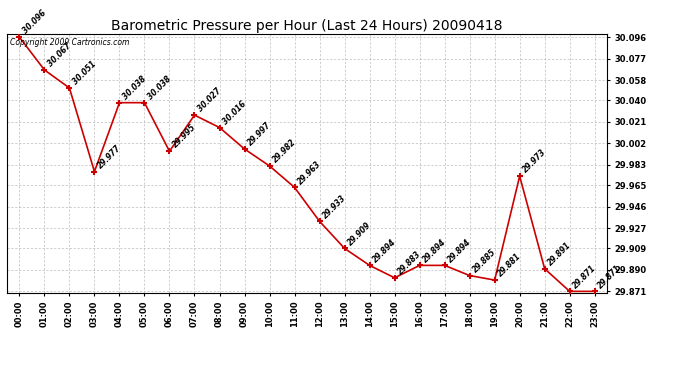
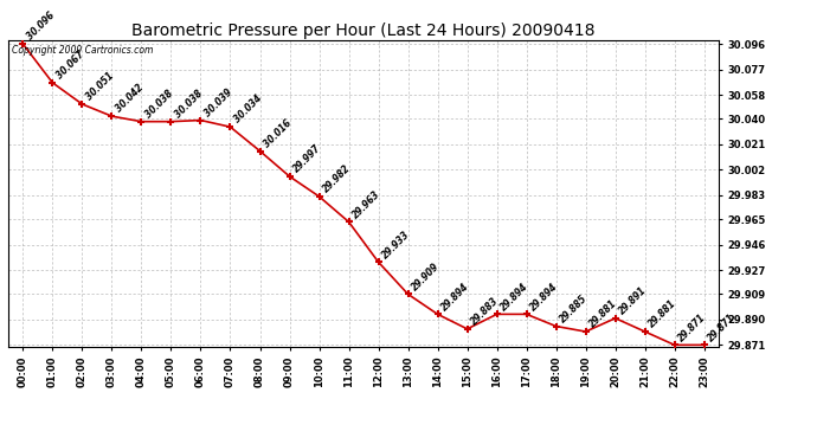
03:00: 29.977 -> 30.042
06:00: 29.995 -> 30.039
07:00: 30.027 -> 30.034
20:00: 29.973 -> 29.891
21:00: 29.891 -> 29.881
